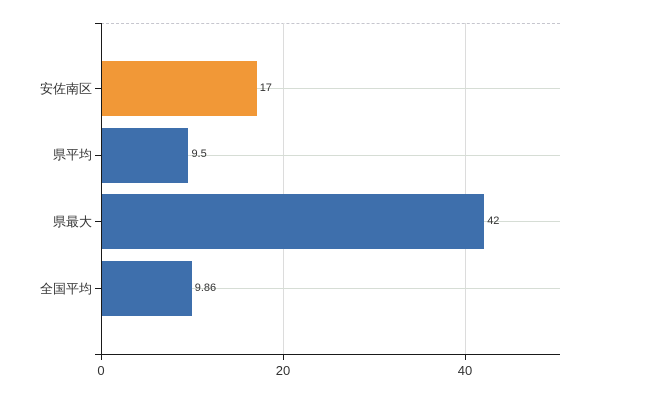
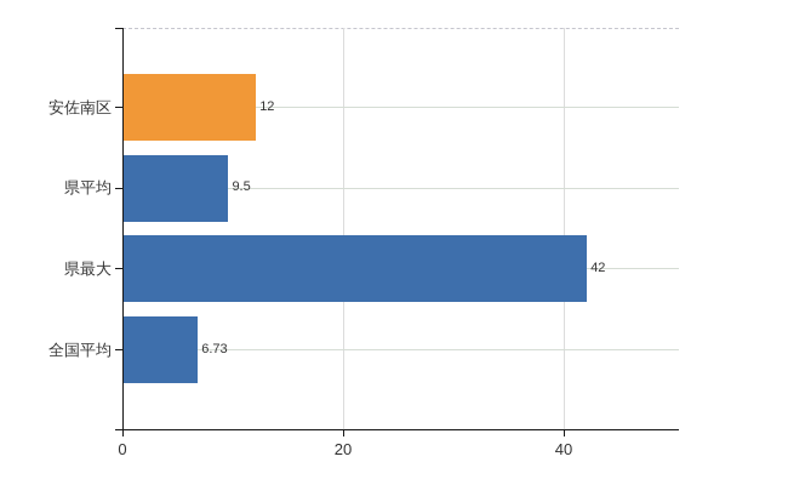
安佐南区: 17 -> 12
全国平均: 9.86 -> 6.73
